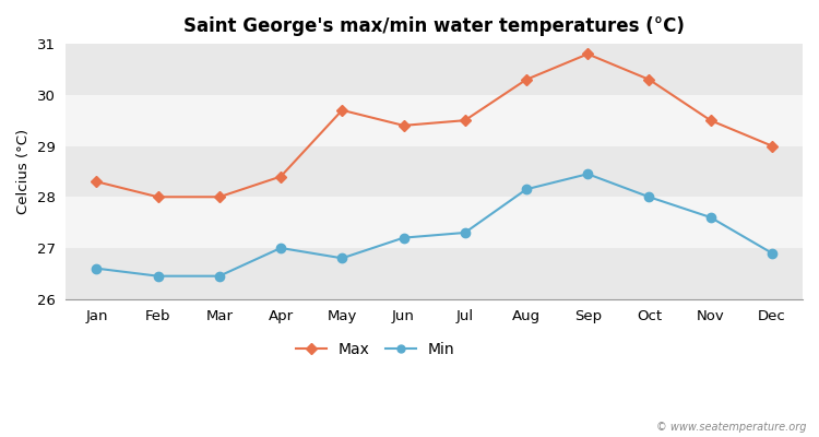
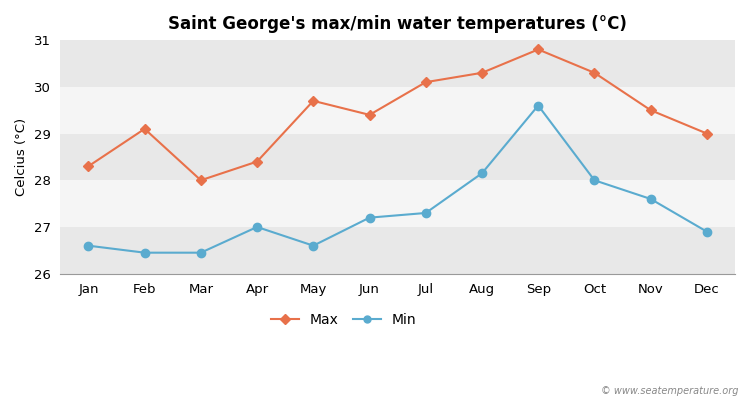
Max/Feb: 28.0 -> 29.1
Min/May: 26.80 -> 26.60
Max/Jul: 29.5 -> 30.1
Min/Sep: 28.45 -> 29.60
